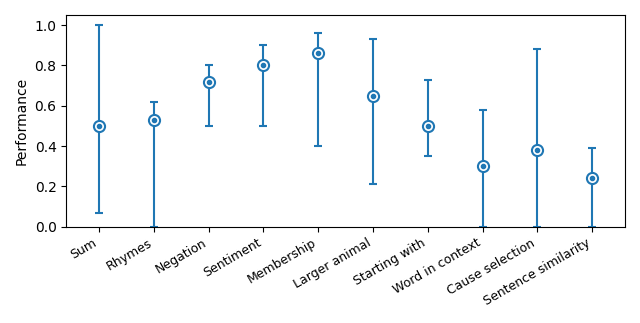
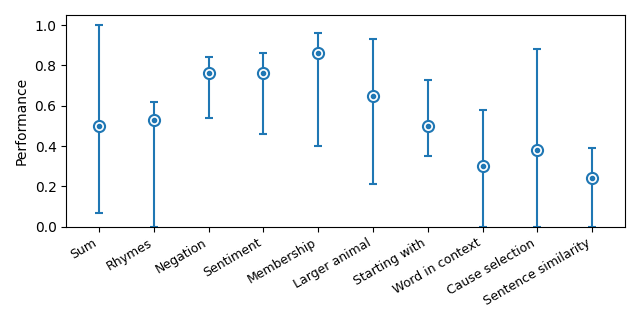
Negation: 0.72 -> 0.76
Sentiment: 0.80 -> 0.76
